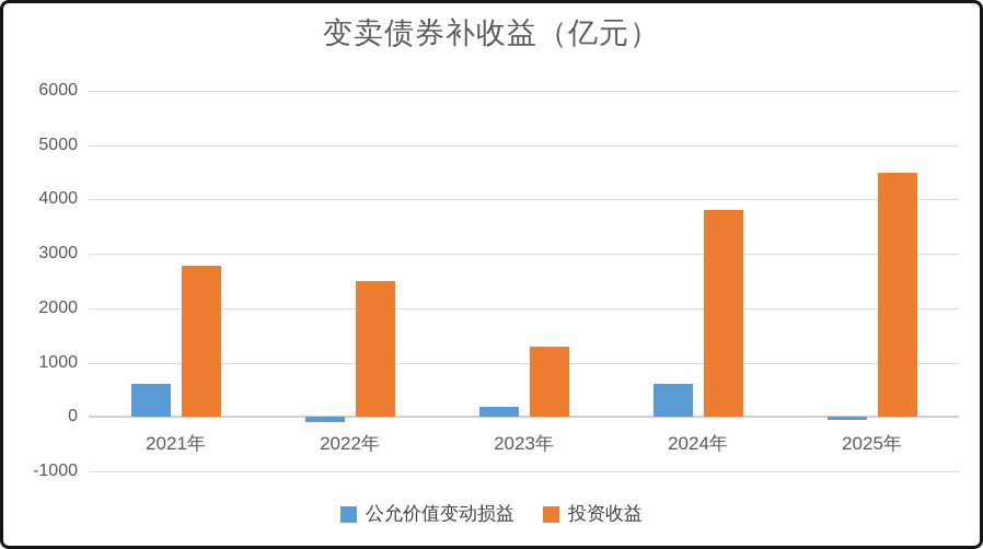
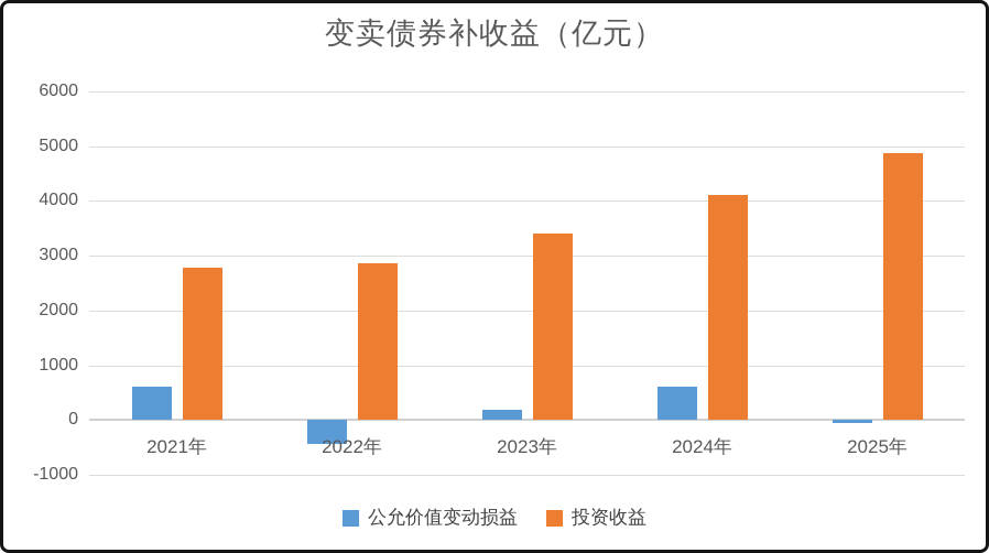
公允价值变动损益/2022年: -100 -> -400
投资收益/2022年: 2500 -> 2900
投资收益/2023年: 1300 -> 3400
投资收益/2024年: 3800 -> 4100
投资收益/2025年: 4500 -> 4900
